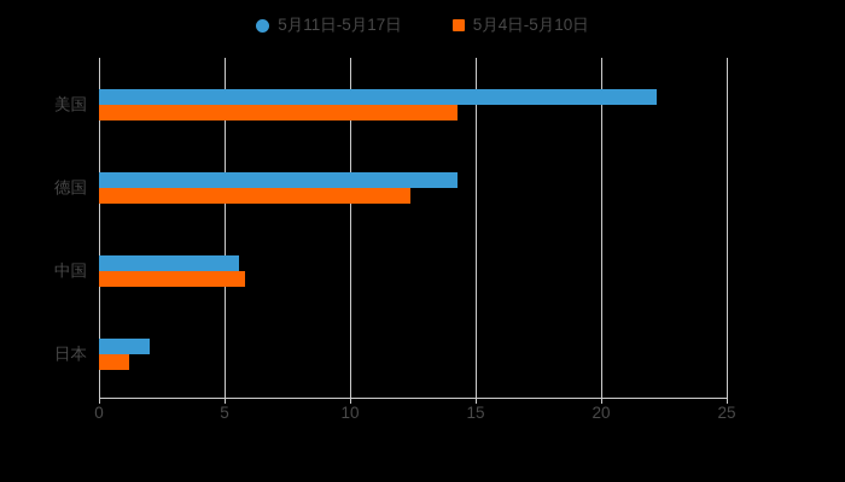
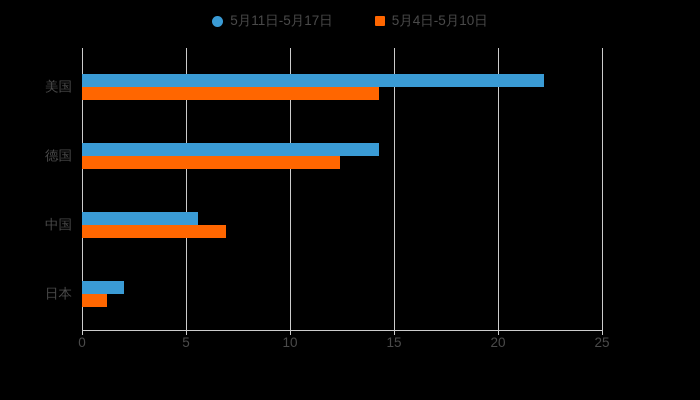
5月4日-5月10日/中国: 5.8 -> 6.9
